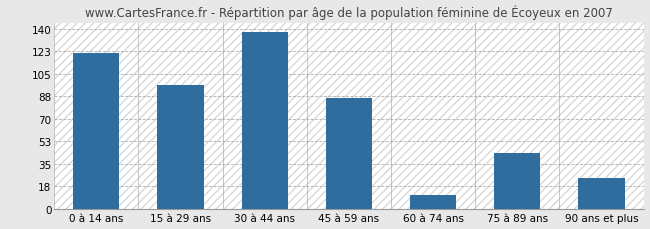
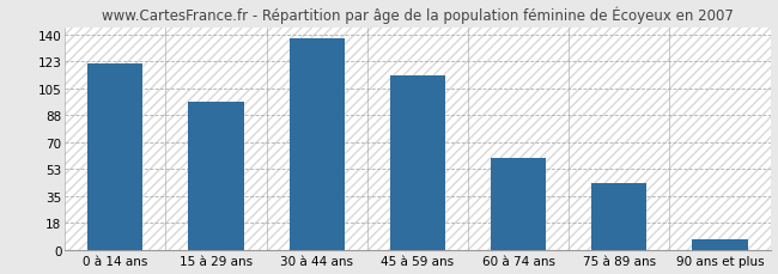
45 à 59 ans: 87 -> 114
60 à 74 ans: 11 -> 60
90 ans et plus: 24 -> 7
